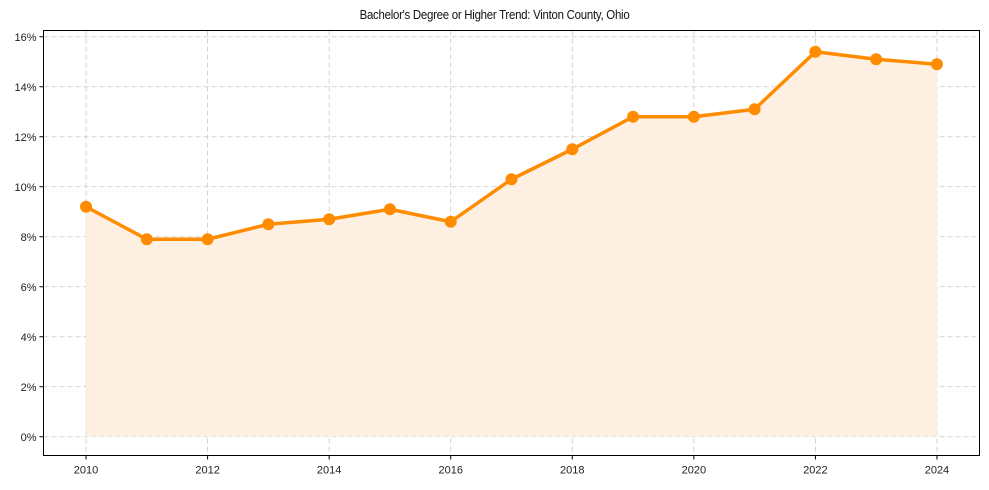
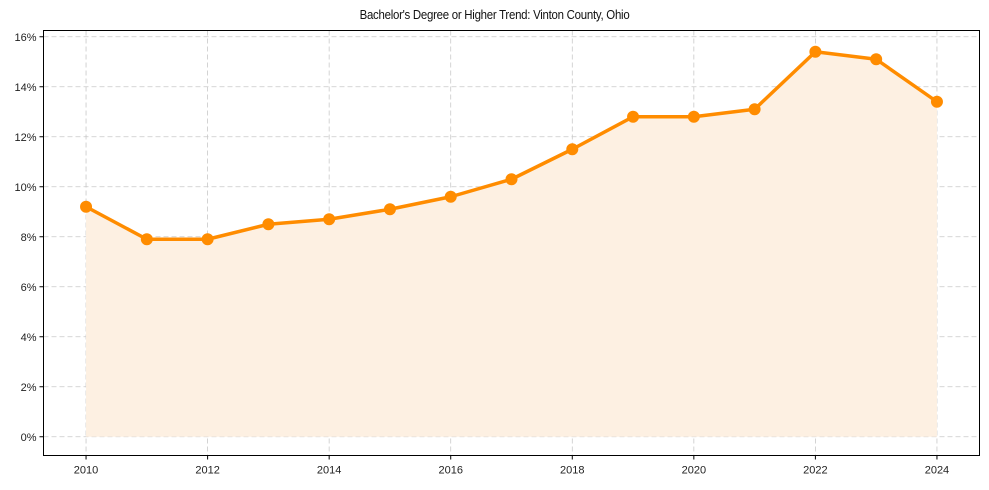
2016: 8.6% -> 9.6%
2024: 14.9% -> 13.4%
